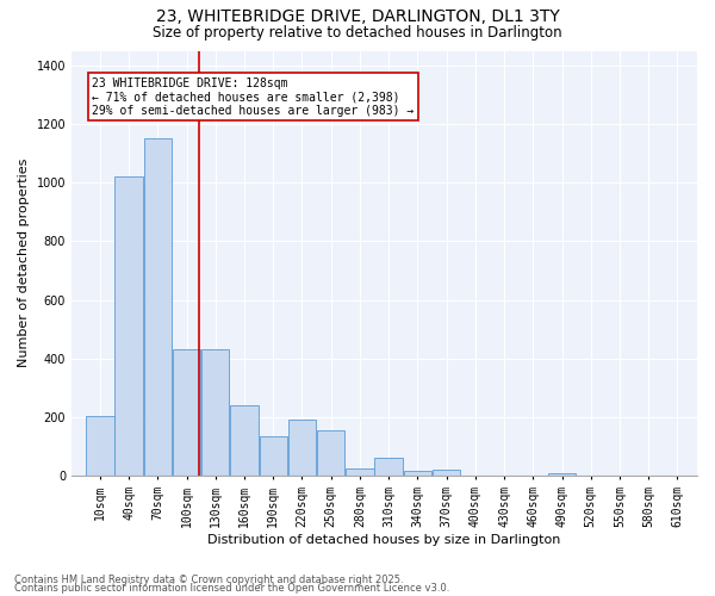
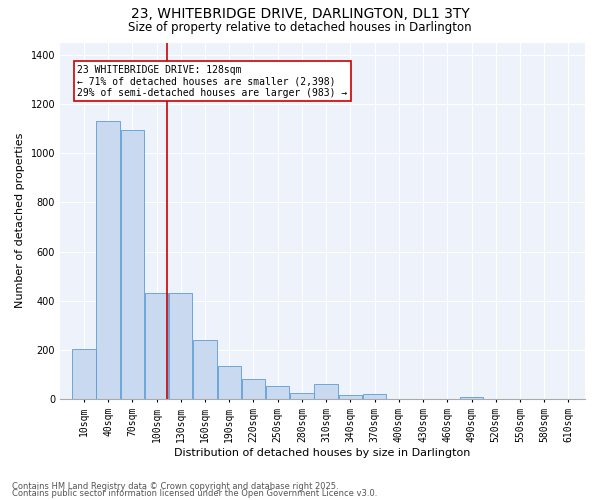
40sqm: 1020 -> 1130
70sqm: 1150 -> 1095
220sqm: 190 -> 80
250sqm: 155 -> 55
